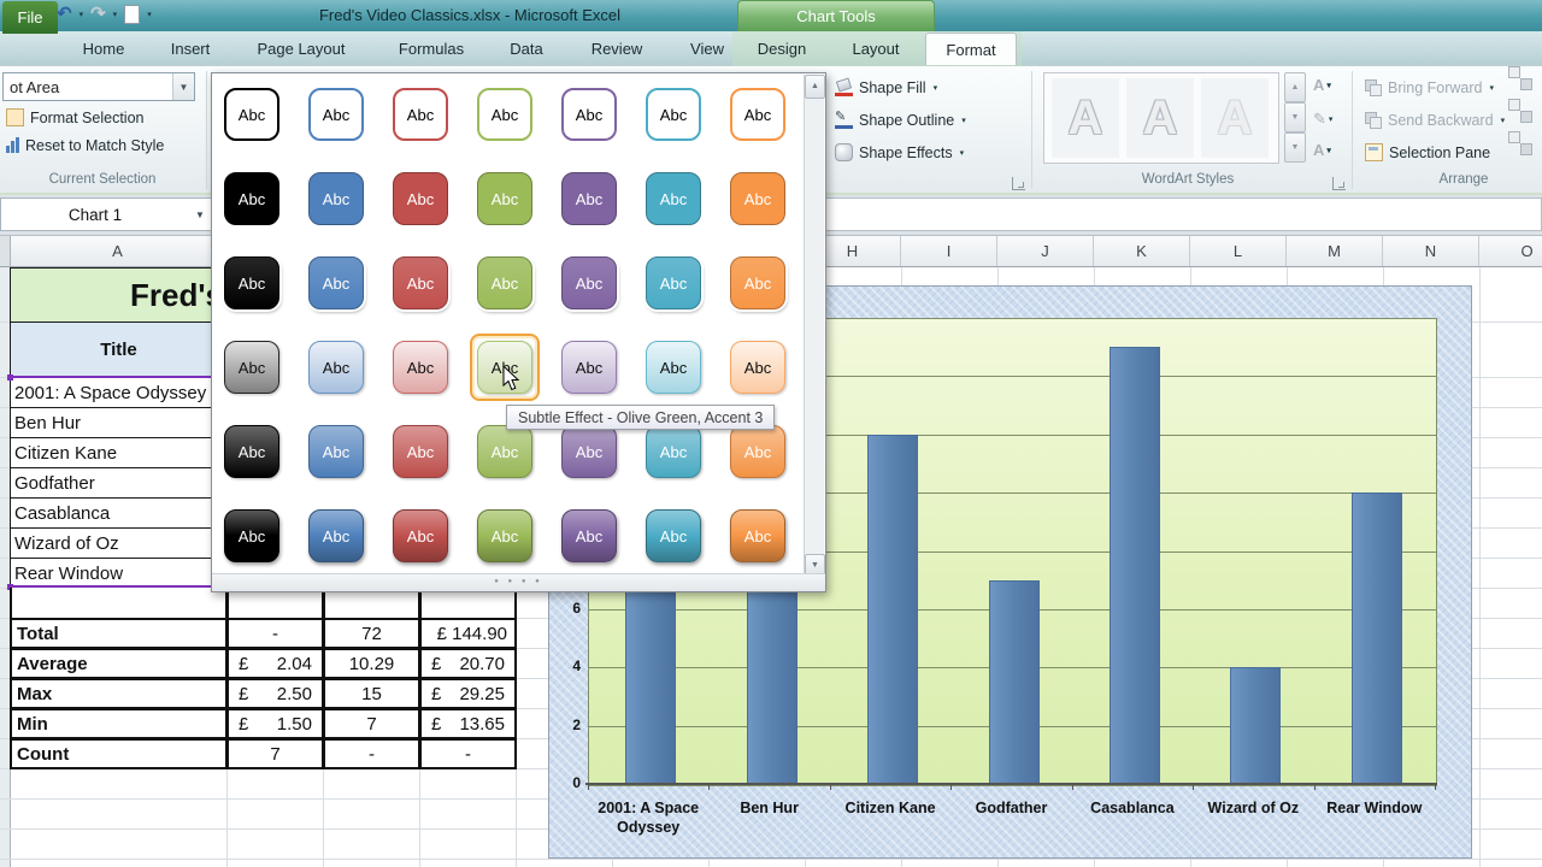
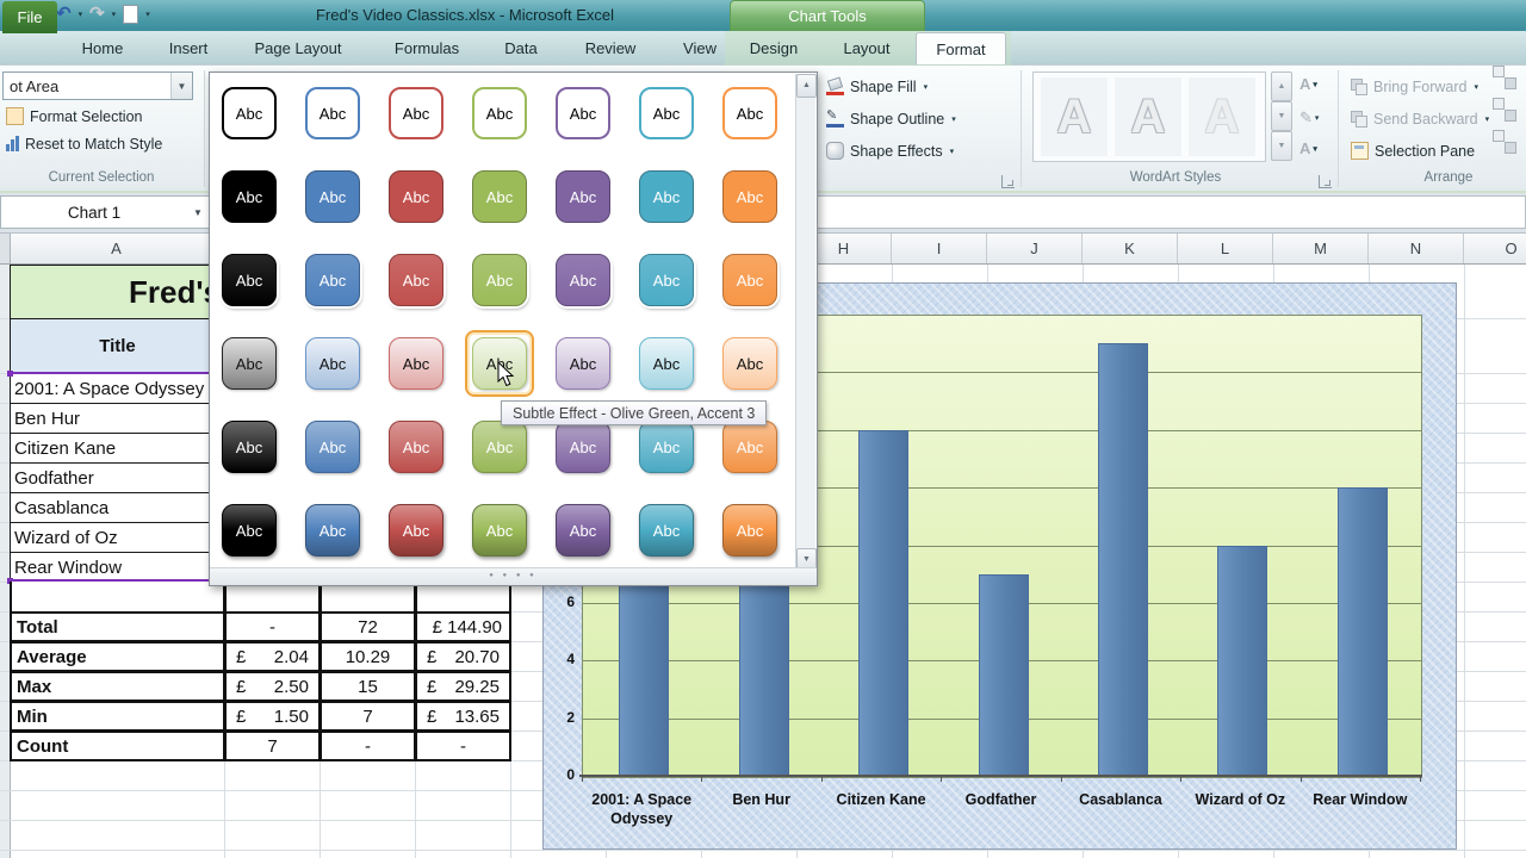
Wizard of Oz: 4 -> 8
